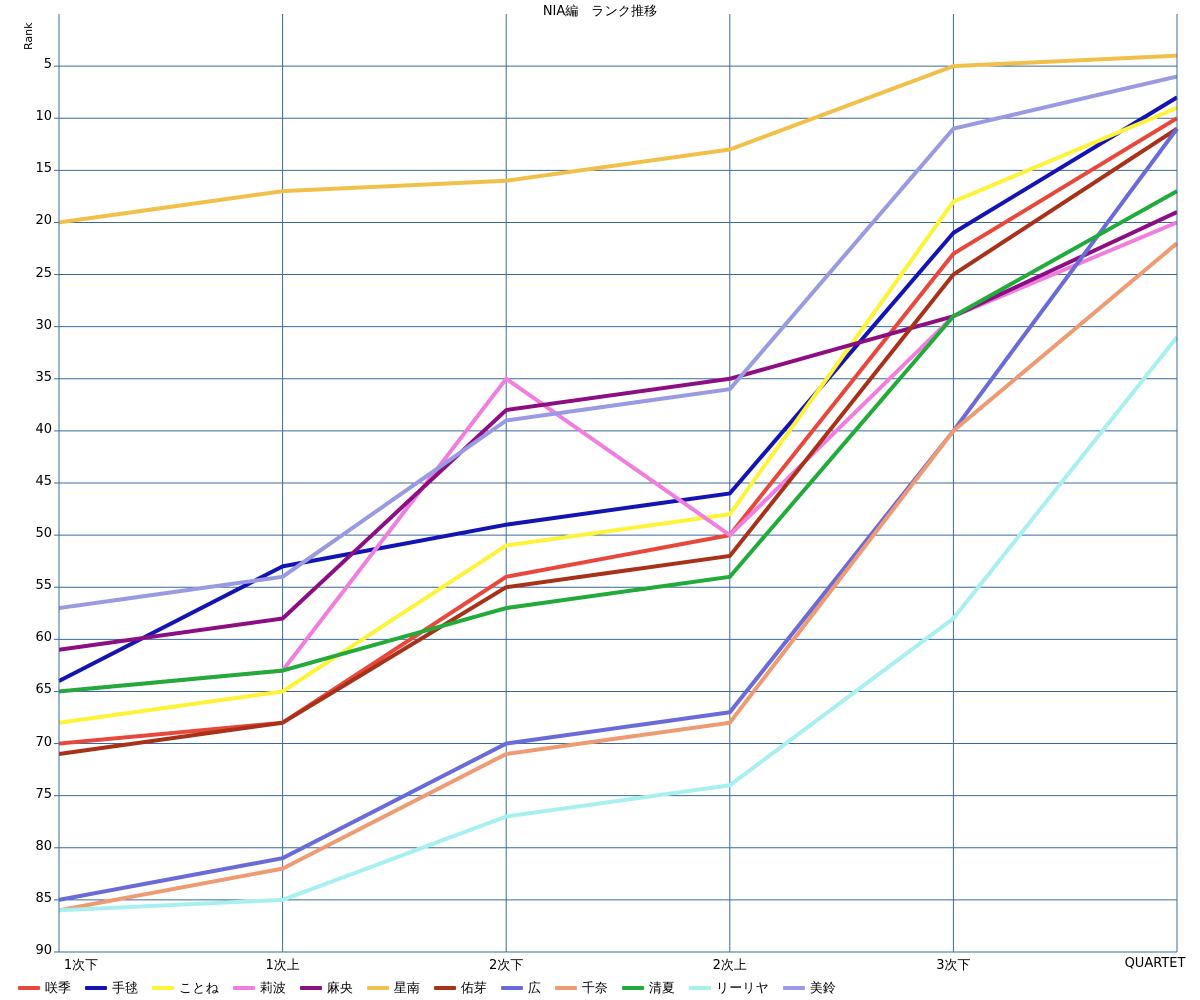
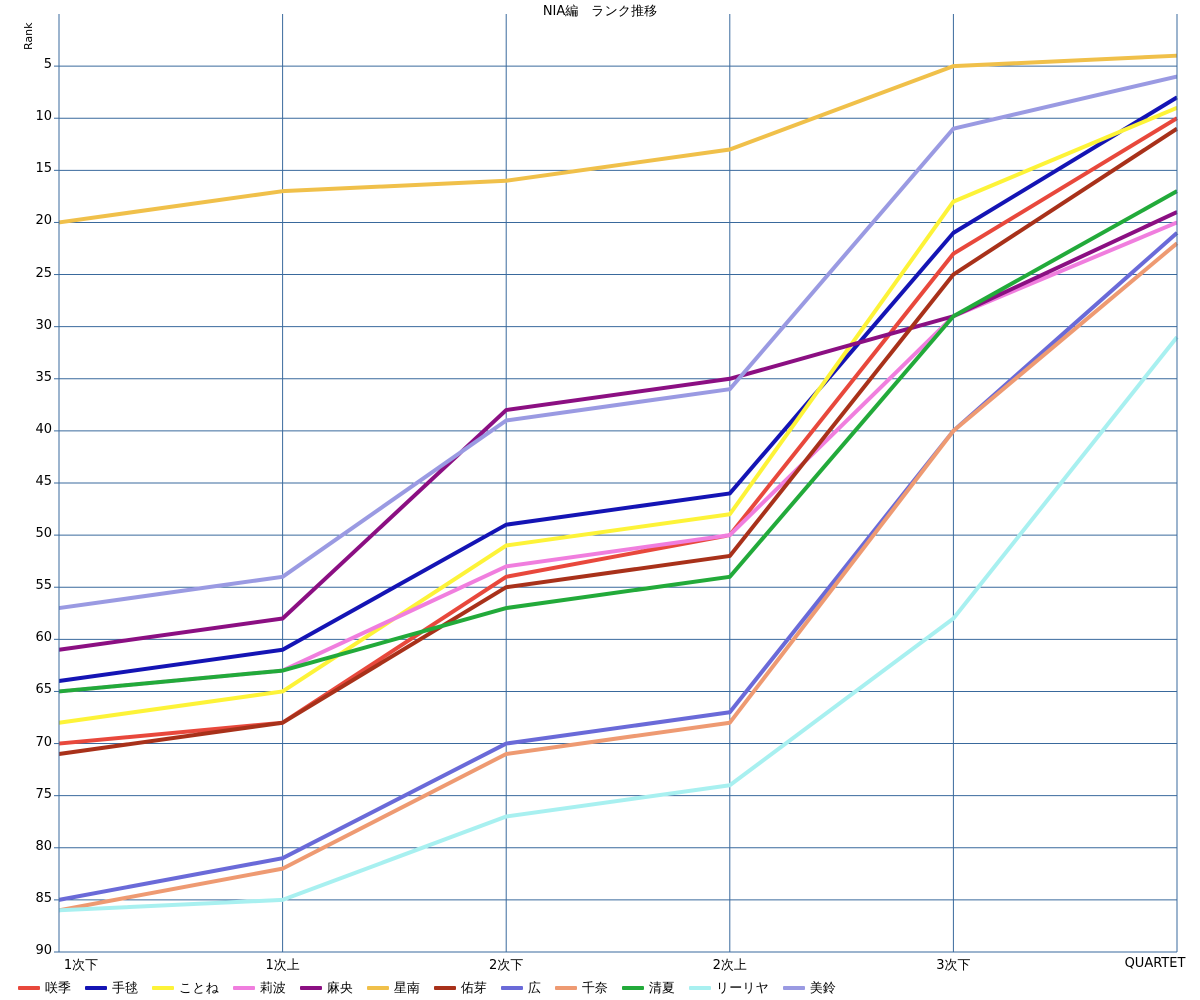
手毬/1次上: 53 -> 61
莉波/2次下: 35 -> 53
広/QUARTET: 11 -> 21
